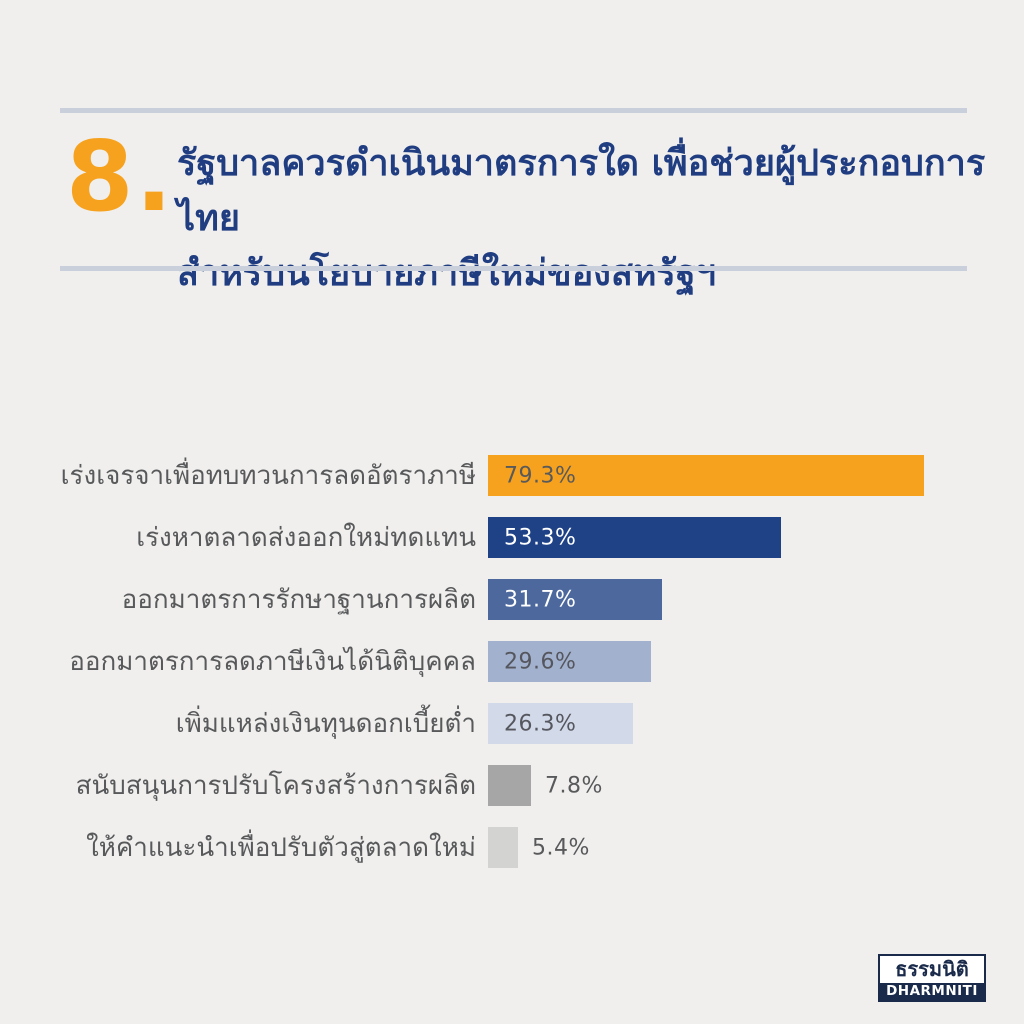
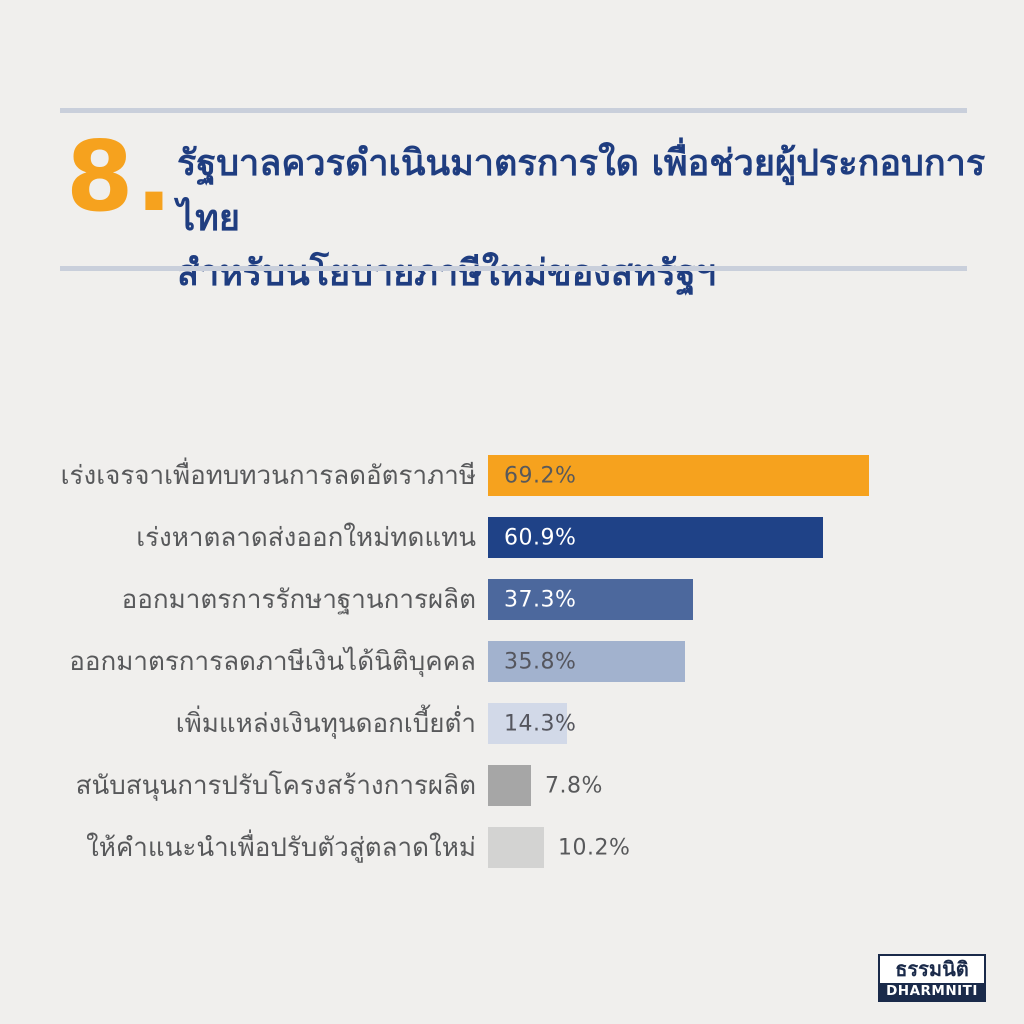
เร่งเจรจาเพื่อทบทวนการลดอัตราภาษี: 79.3% -> 69.2%
เร่งหาตลาดส่งออกใหม่ทดแทน: 53.3% -> 60.9%
ออกมาตรการรักษาฐานการผลิต: 31.7% -> 37.3%
ออกมาตรการลดภาษีเงินได้นิติบุคคล: 29.6% -> 35.8%
เพิ่มแหล่งเงินทุนดอกเบี้ยต่ำ: 26.3% -> 14.3%
ให้คำแนะนำเพื่อปรับตัวสู่ตลาดใหม่: 5.4% -> 10.2%
